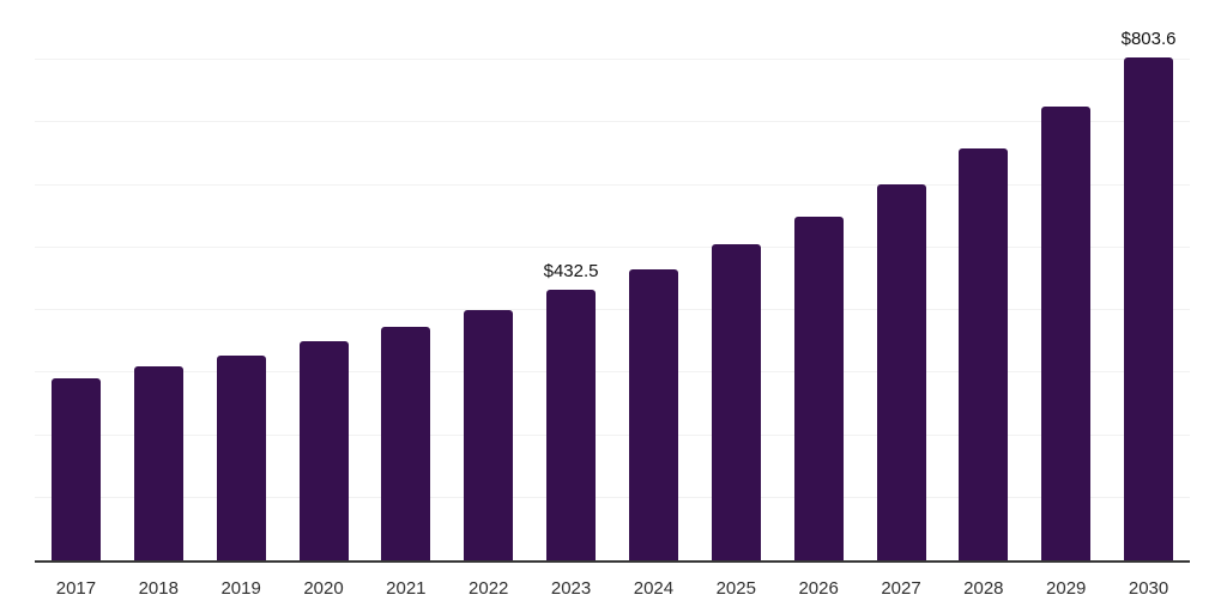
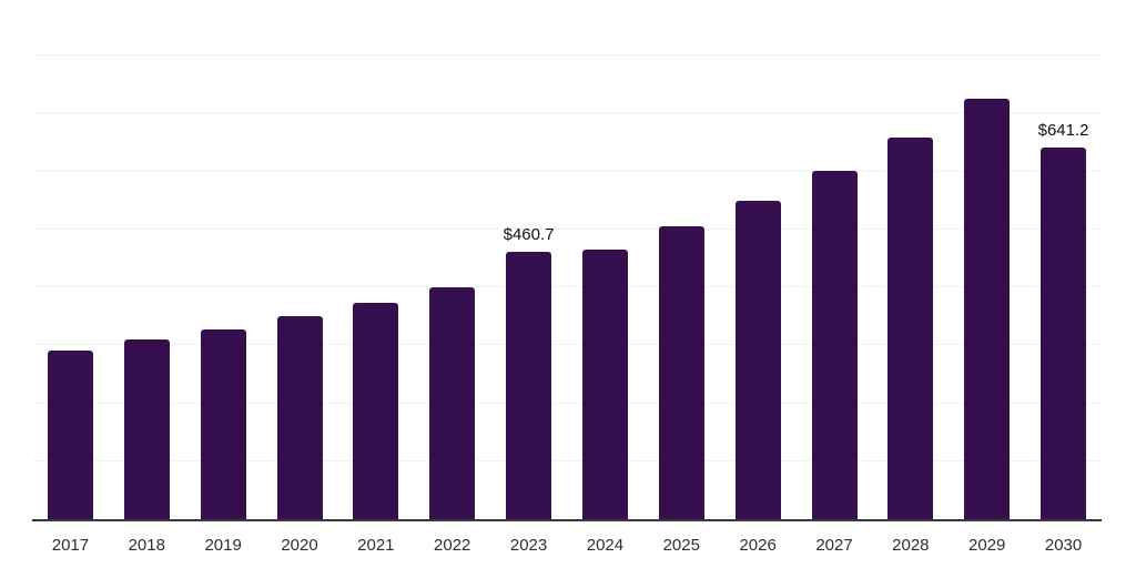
2023: $432.5 -> $460.7
2030: $803.6 -> $641.2
